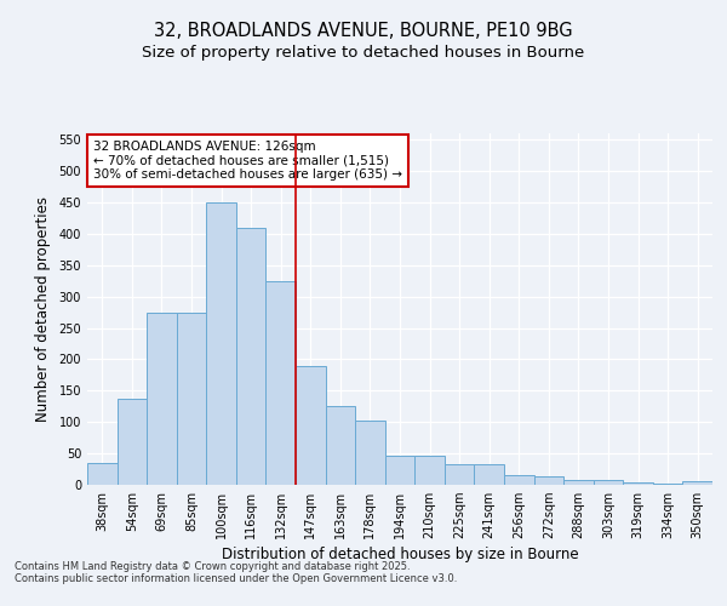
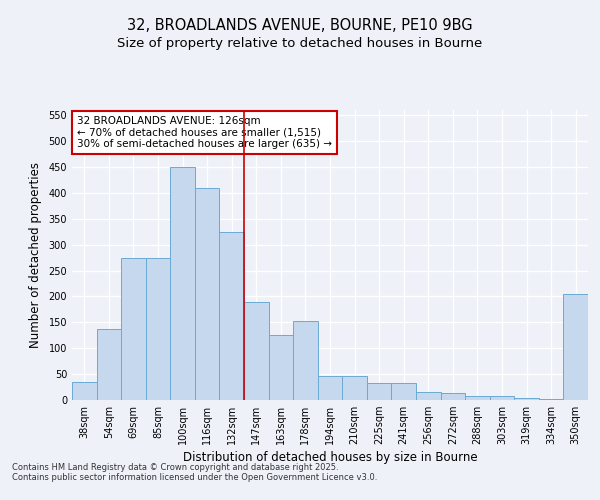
178sqm: 103 -> 152
350sqm: 5 -> 204
